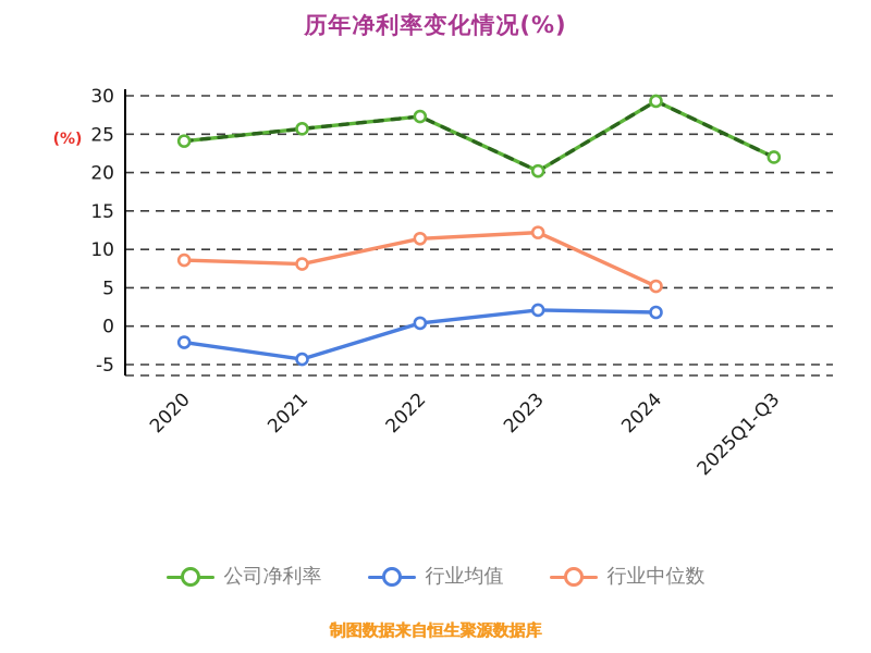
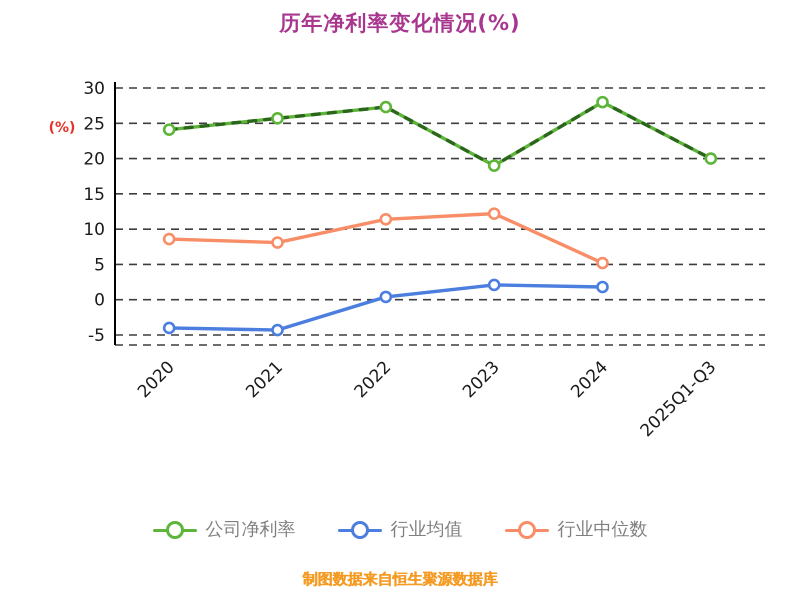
行业均值/2020: -2 -> -4
公司净利率/2023: 20 -> 19
公司净利率/2024: 29 -> 28
公司净利率/2025Q1-Q3: 22 -> 20
